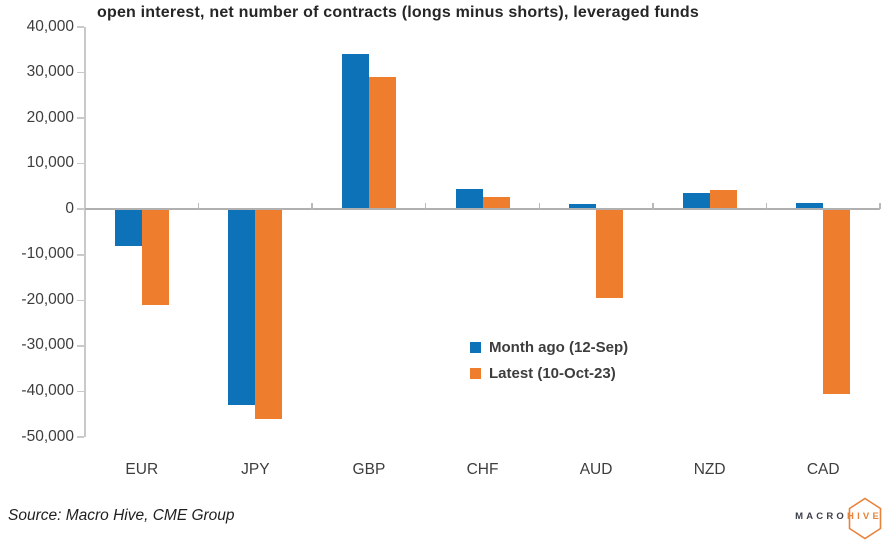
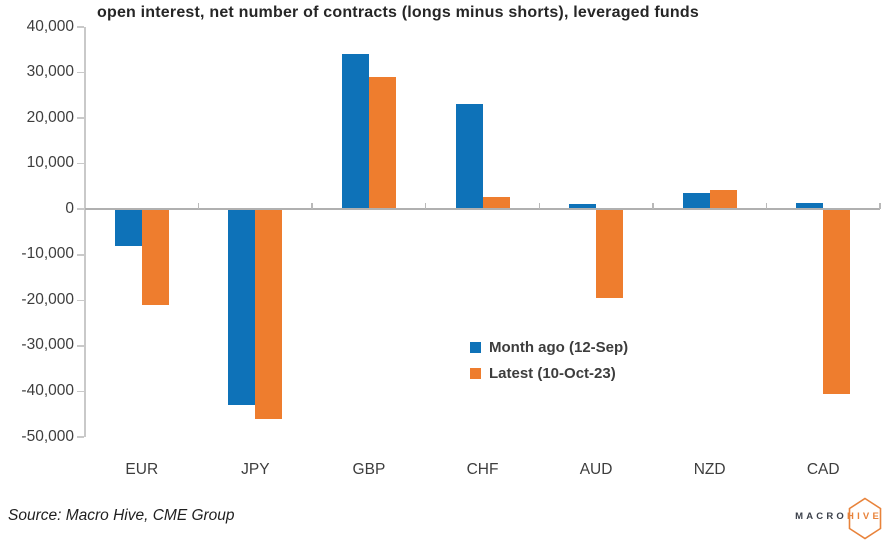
Month ago (12-Sep)/CHF: 4000 -> 23000
